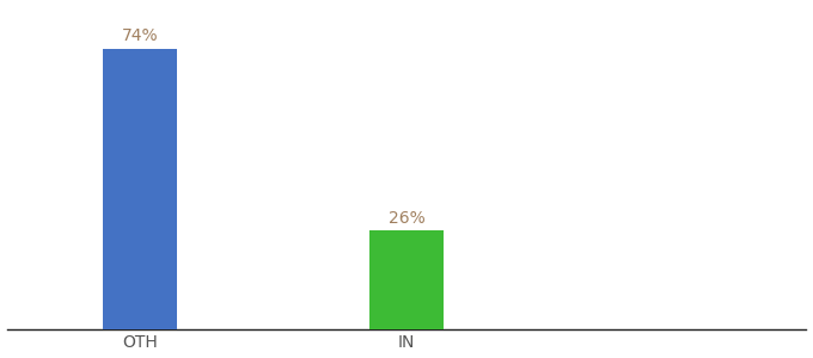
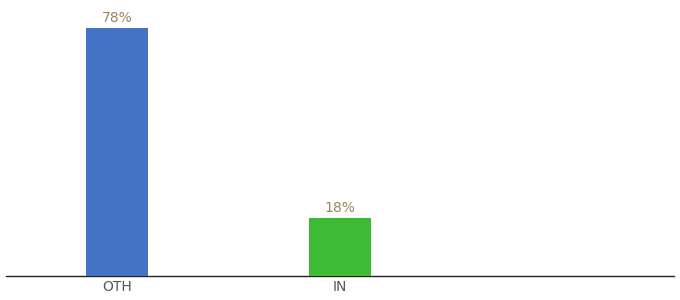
OTH: 74% -> 78%
IN: 26% -> 18%
